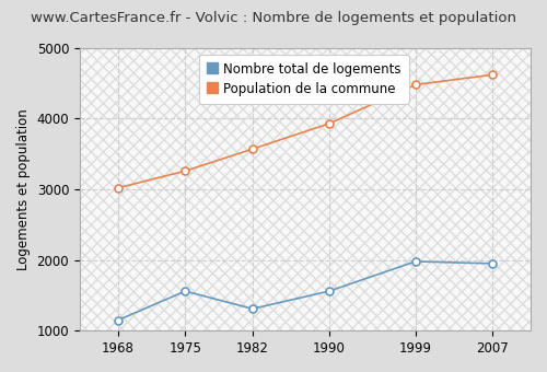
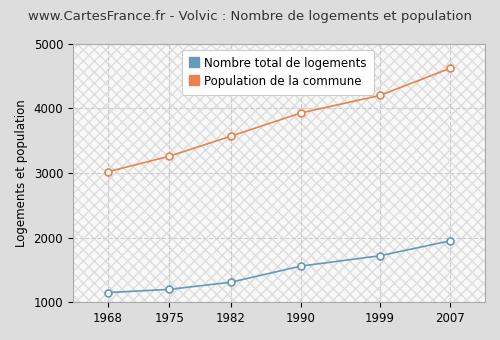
Nombre total de logements/1975: 1560 -> 1200
Nombre total de logements/1999: 1980 -> 1720
Population de la commune/1999: 4480 -> 4200
